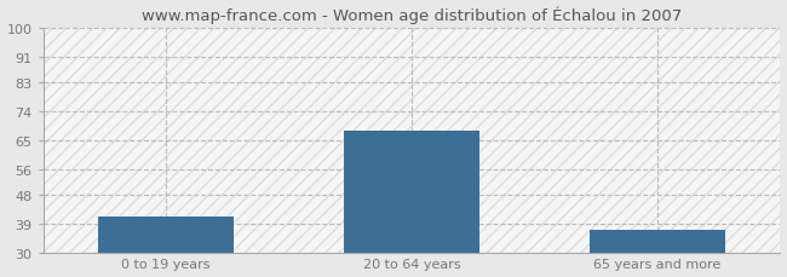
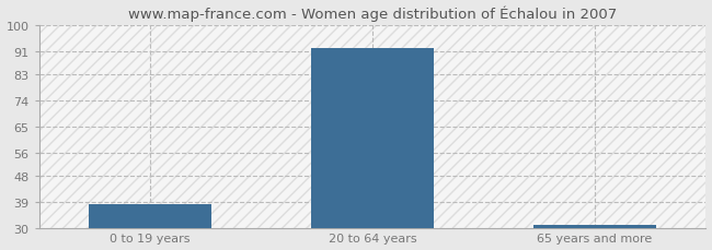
0 to 19 years: 41 -> 38
20 to 64 years: 68 -> 92
65 years and more: 37 -> 31
